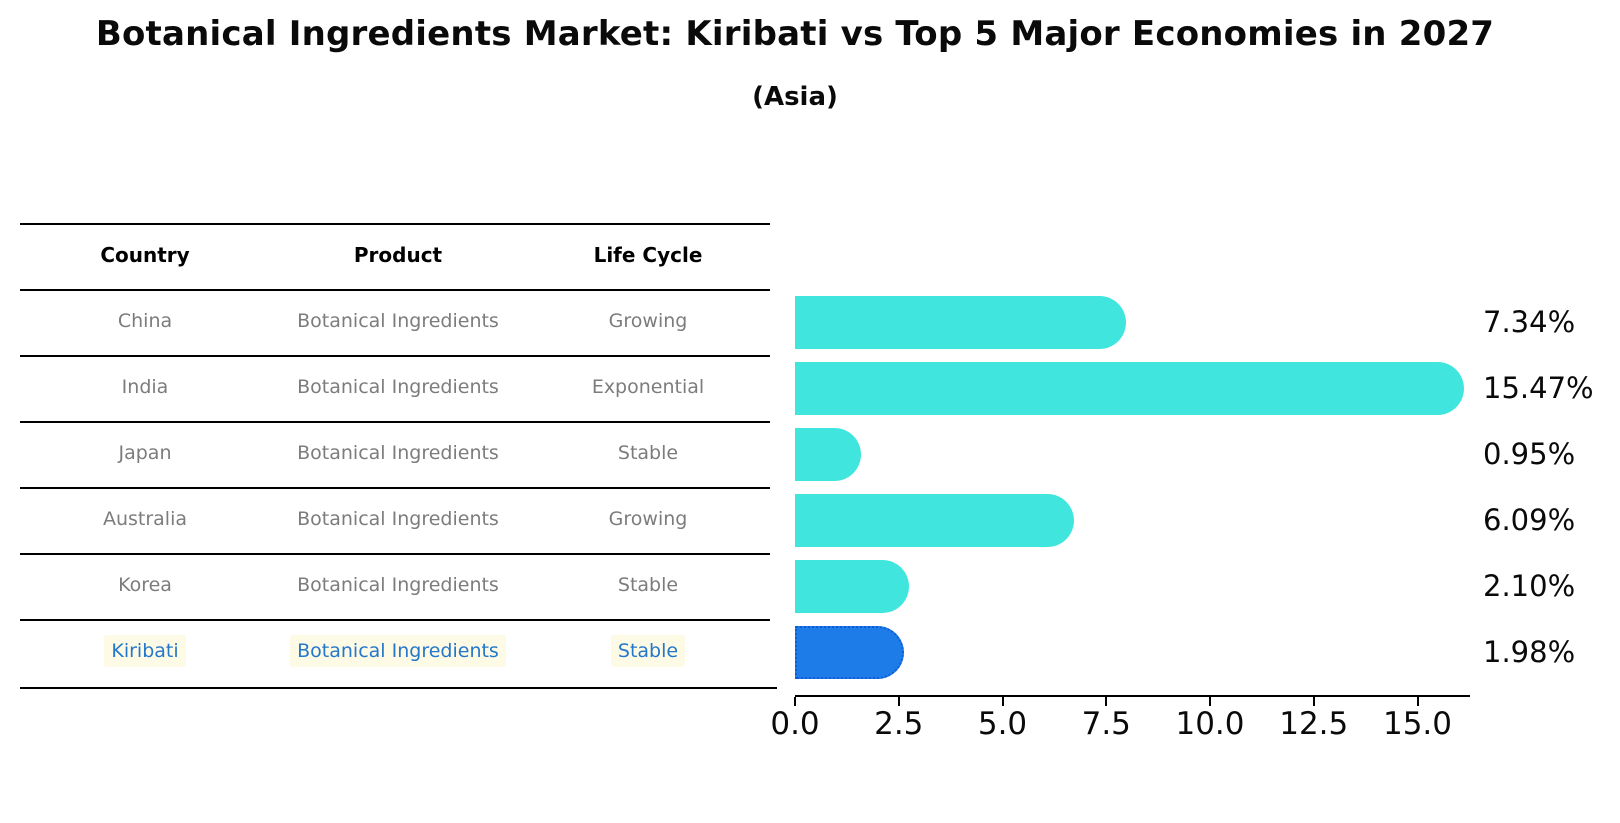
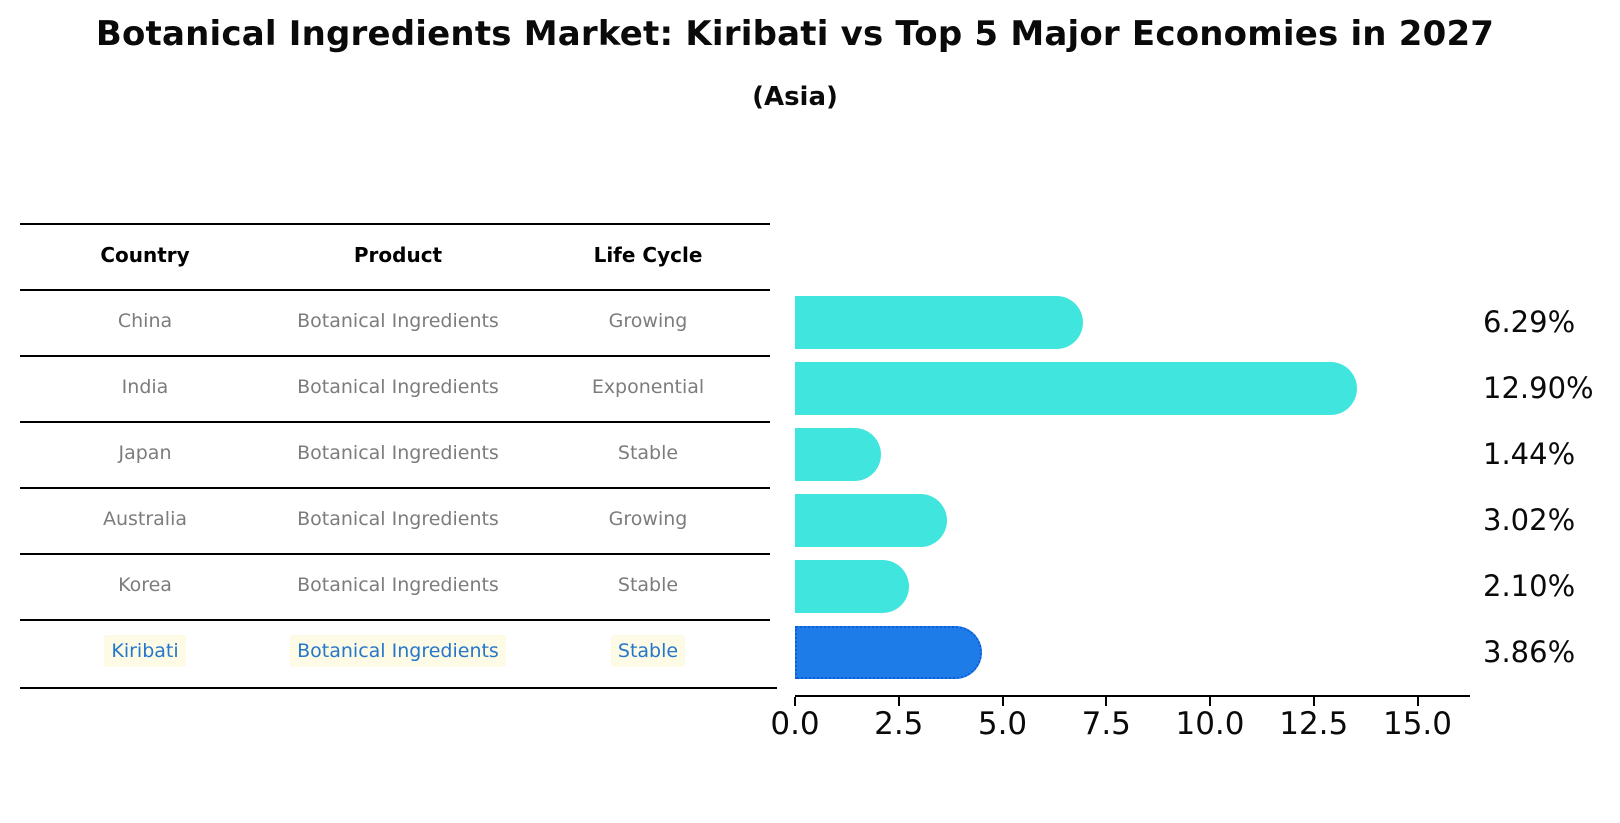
China: 7.34% -> 6.29%
India: 15.47% -> 12.90%
Japan: 0.95% -> 1.44%
Australia: 6.09% -> 3.02%
Kiribati: 1.98% -> 3.86%
